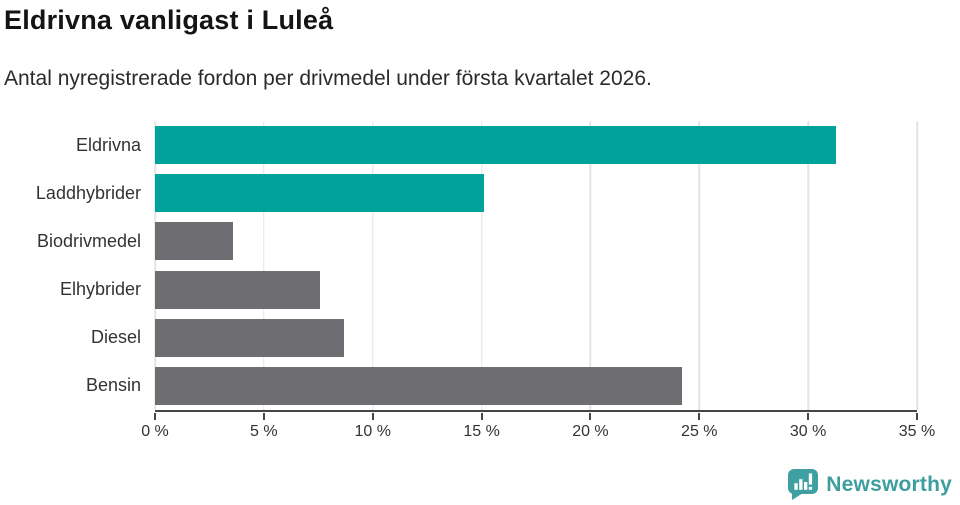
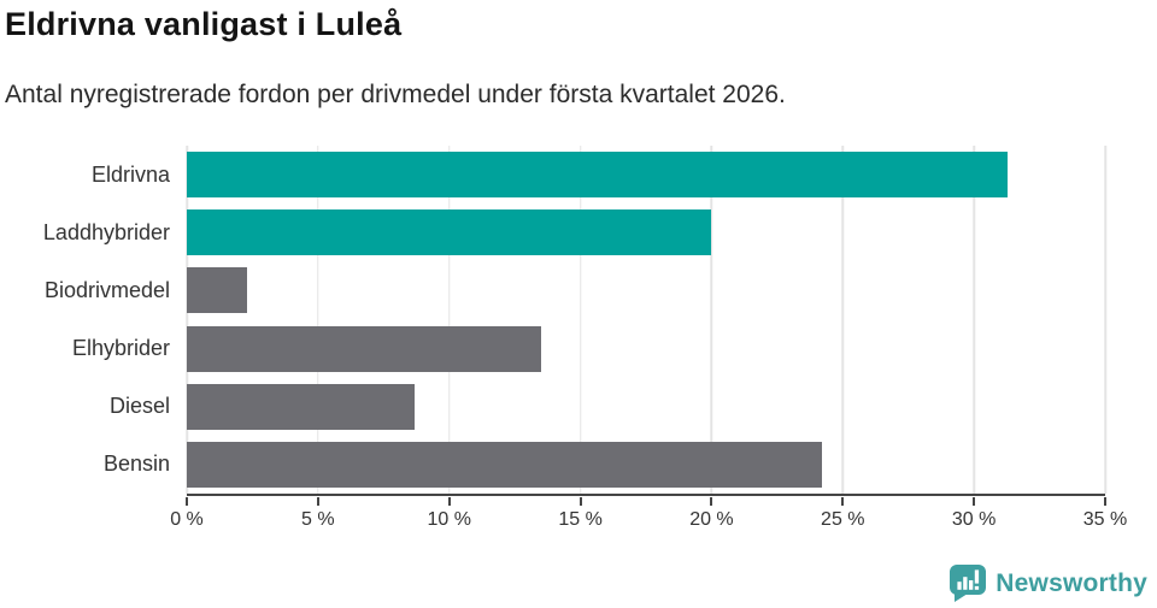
Laddhybrider: 15.1% -> 20.0%
Biodrivmedel: 3.6% -> 2.3%
Elhybrider: 7.6% -> 13.5%
